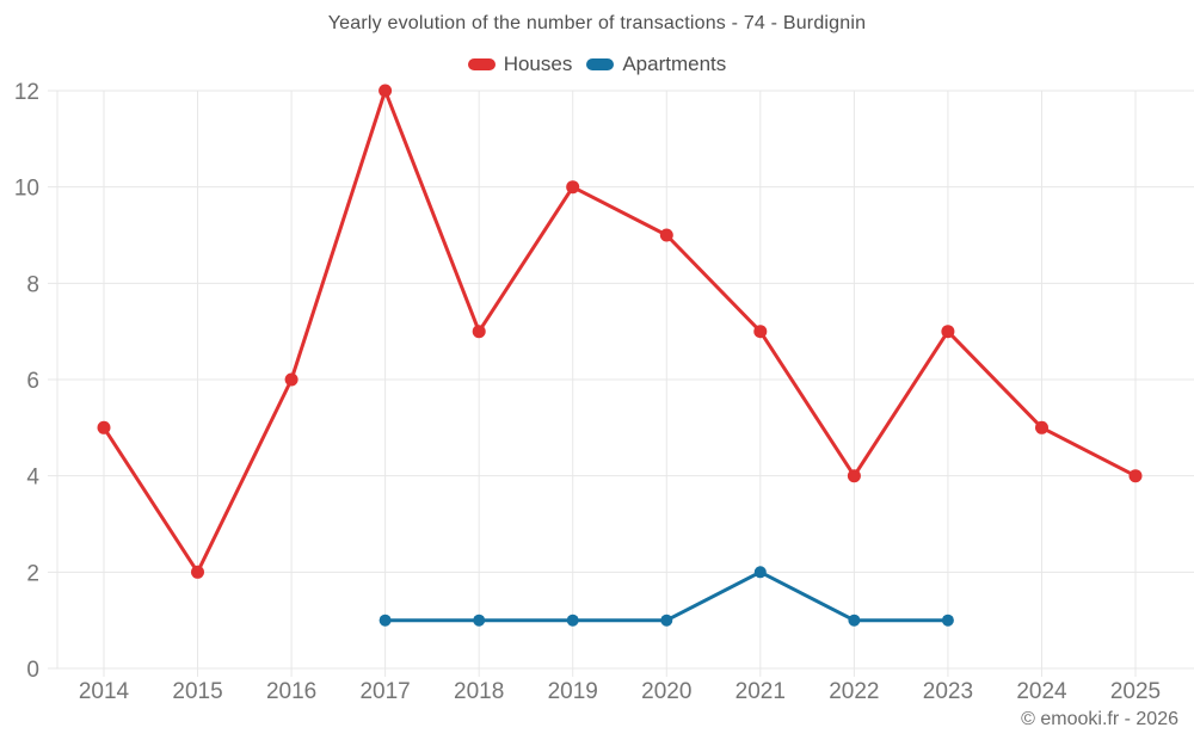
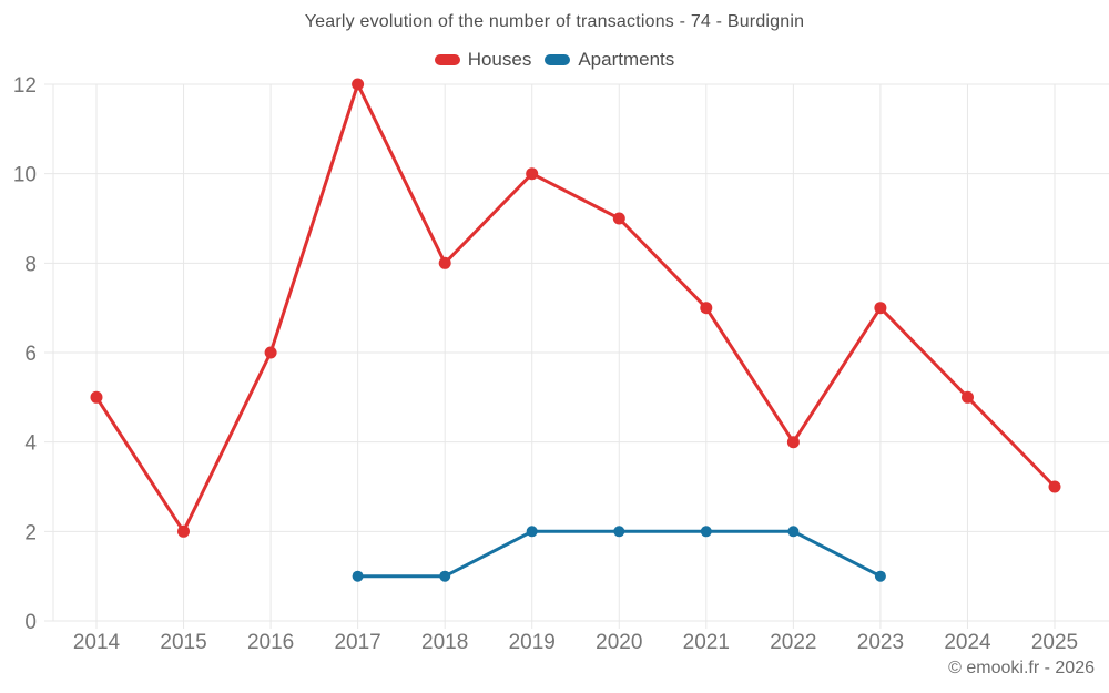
Houses/2018: 7 -> 8
Apartments/2019: 1 -> 2
Apartments/2020: 1 -> 2
Apartments/2022: 1 -> 2
Houses/2025: 4 -> 3
